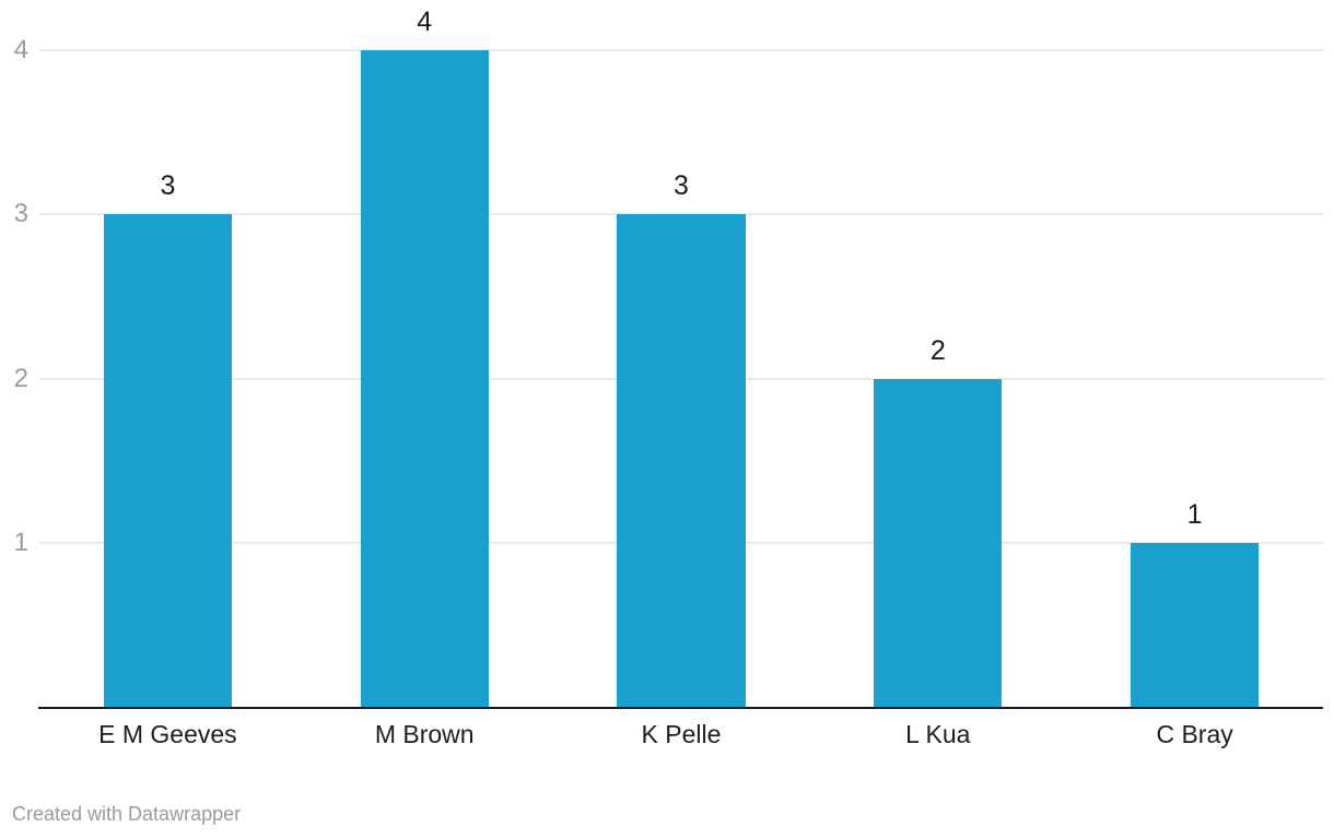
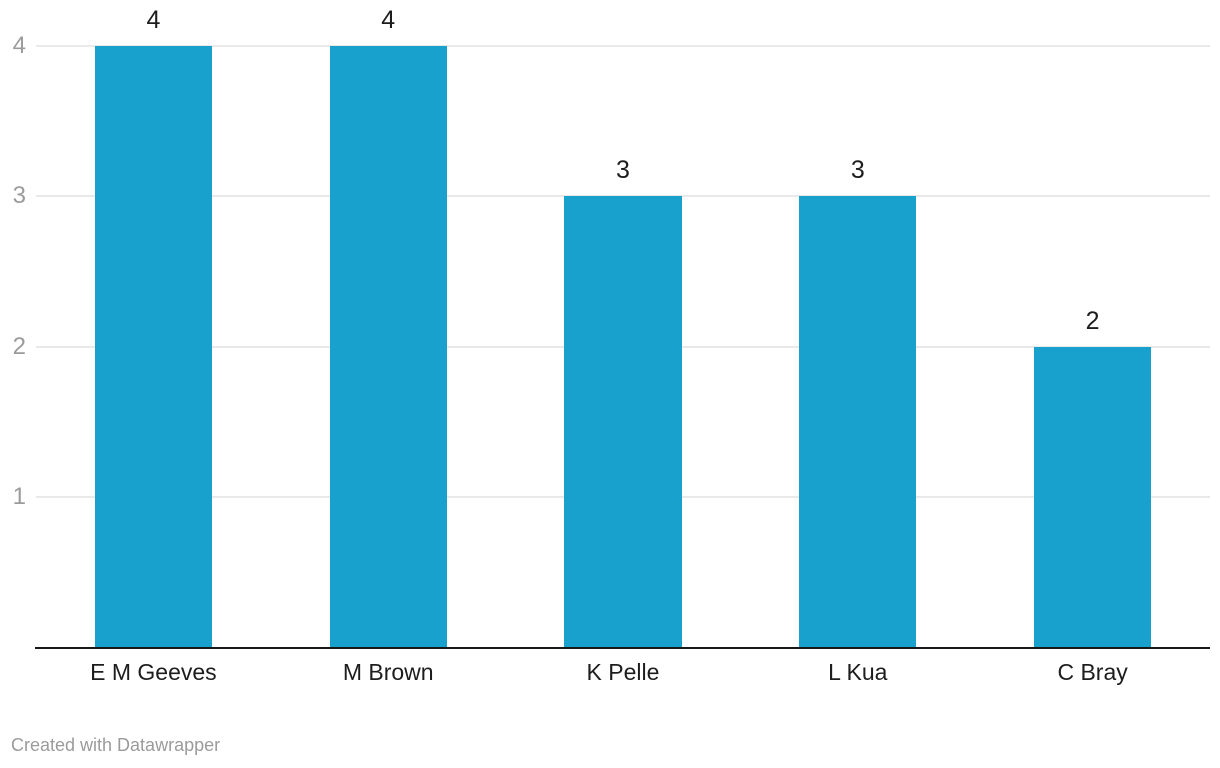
E M Geeves: 3 -> 4
L Kua: 2 -> 3
C Bray: 1 -> 2
